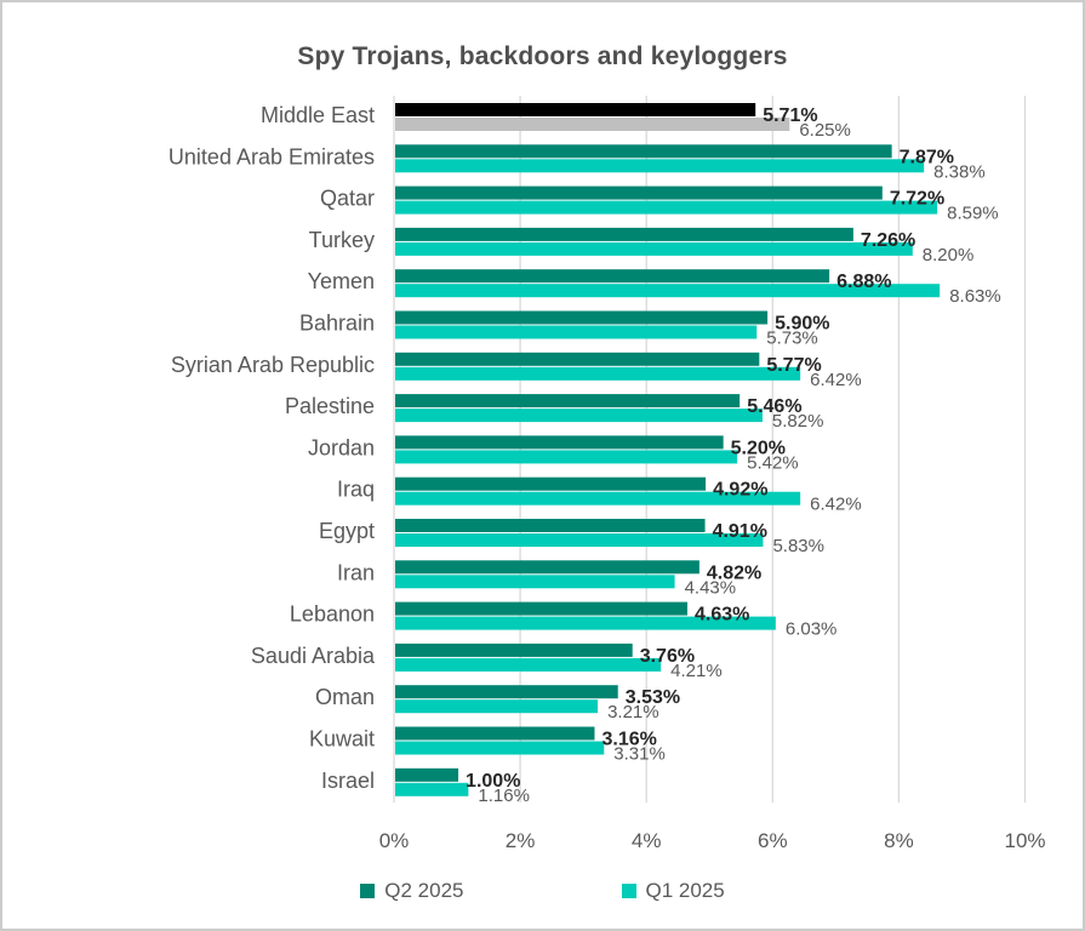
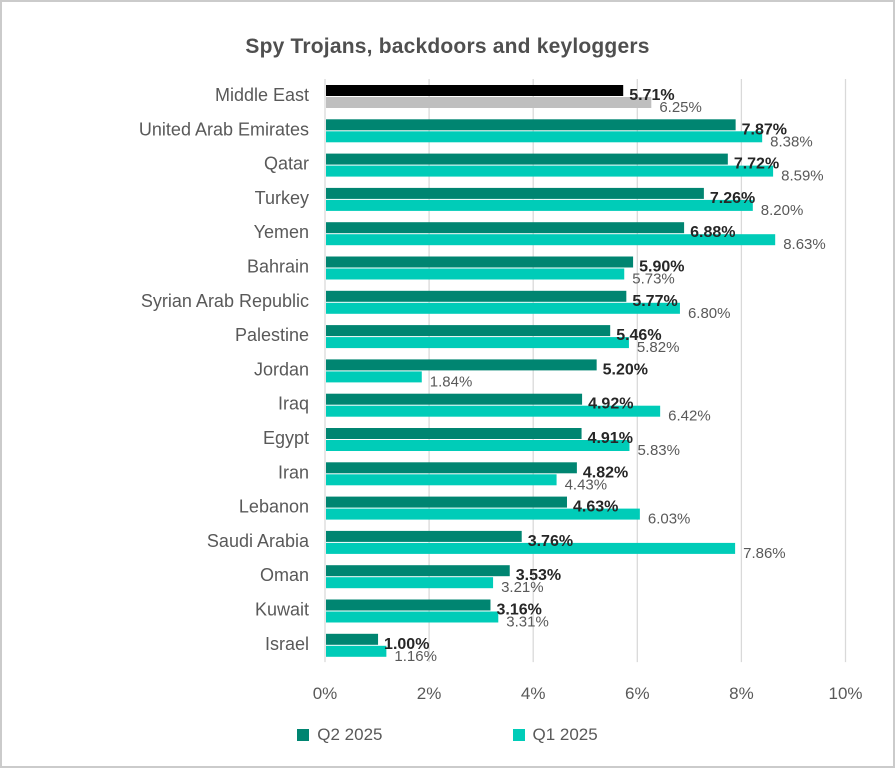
Q1 2025/Syrian Arab Republic: 6.42% -> 6.80%
Q1 2025/Jordan: 5.42% -> 1.84%
Q1 2025/Saudi Arabia: 4.21% -> 7.86%
